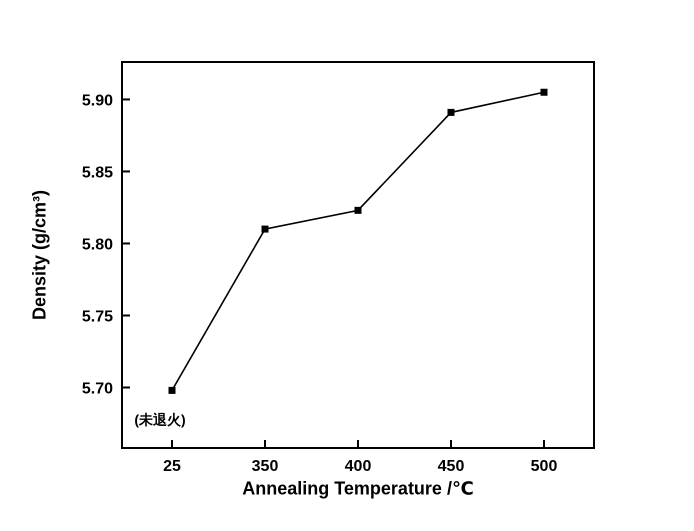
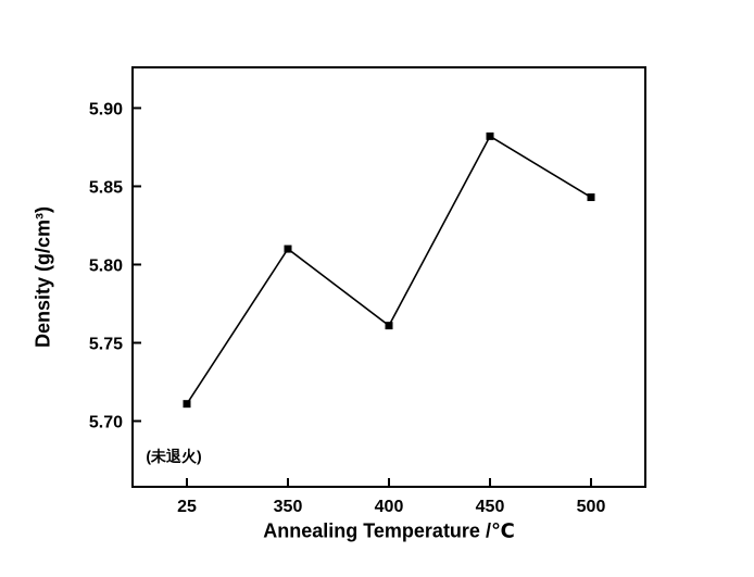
25: 5.698 -> 5.711
400: 5.823 -> 5.761
450: 5.891 -> 5.882
500: 5.905 -> 5.843
